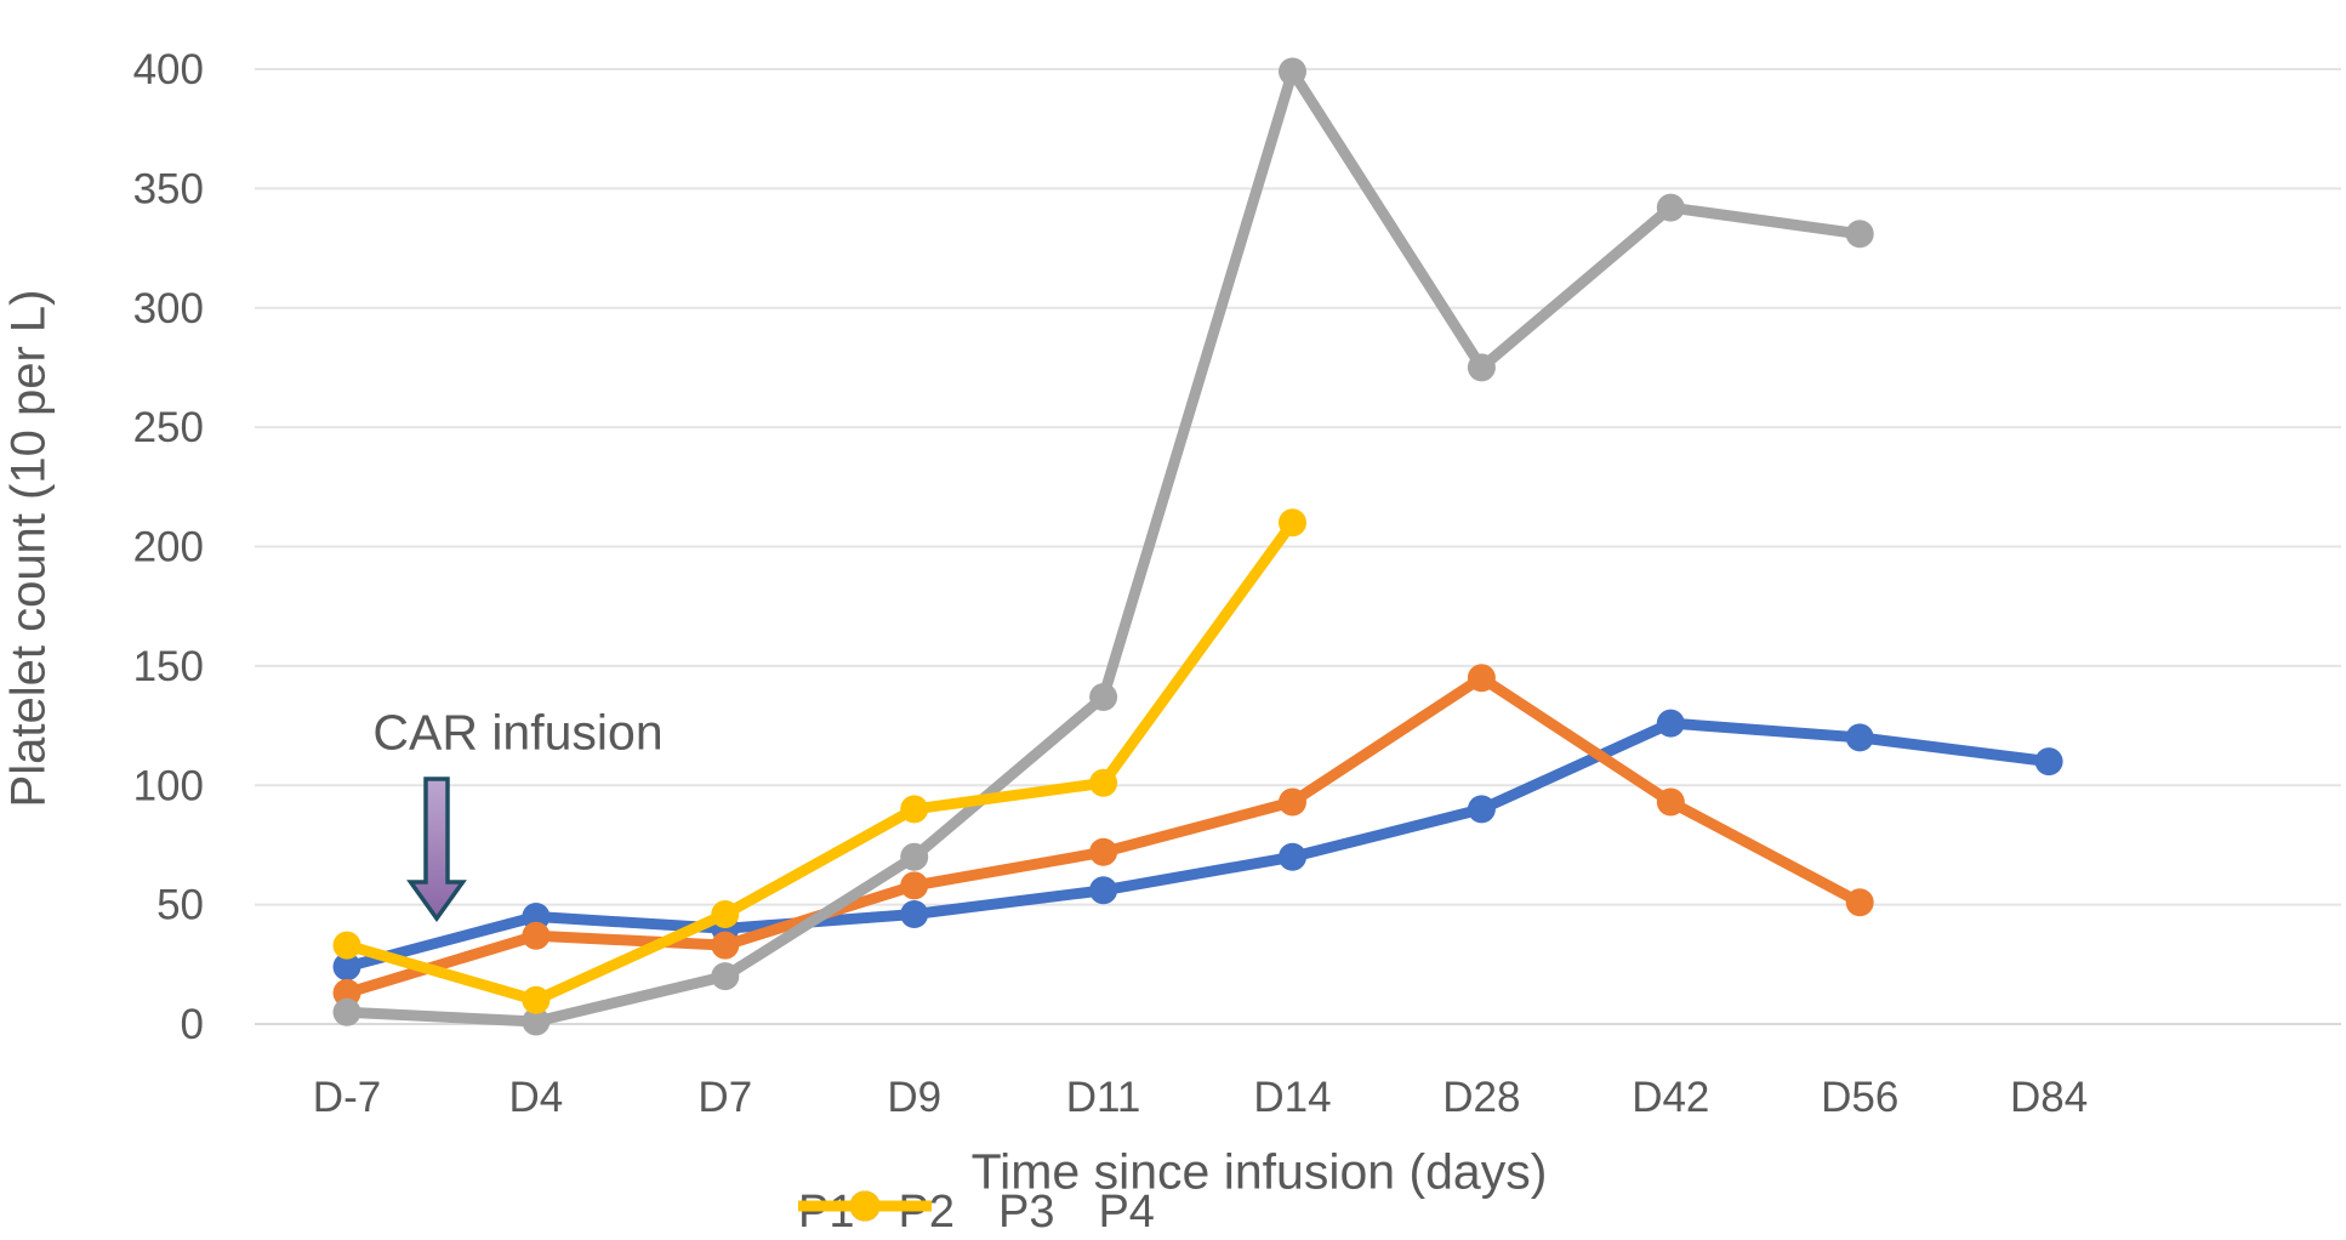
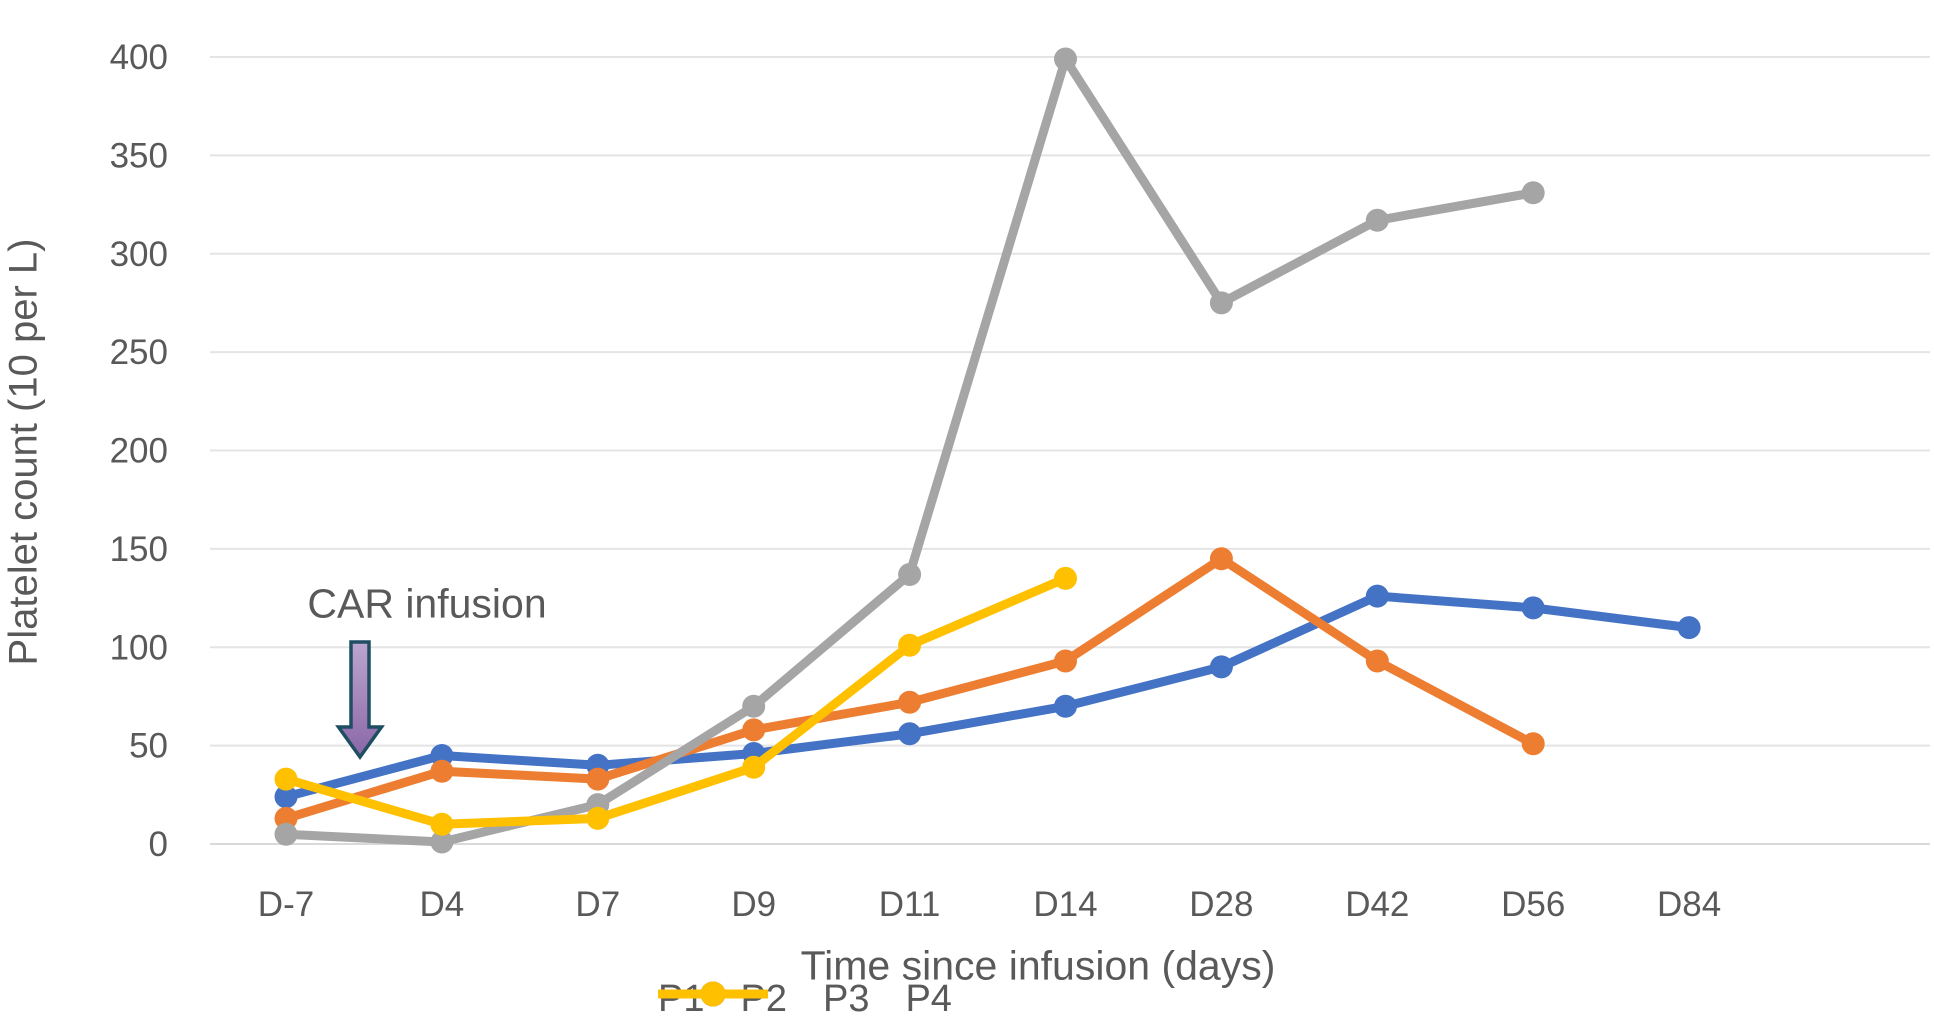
P4/D7: 46 -> 13
P4/D9: 90 -> 39
P4/D14: 210 -> 135
P3/D42: 342 -> 317
